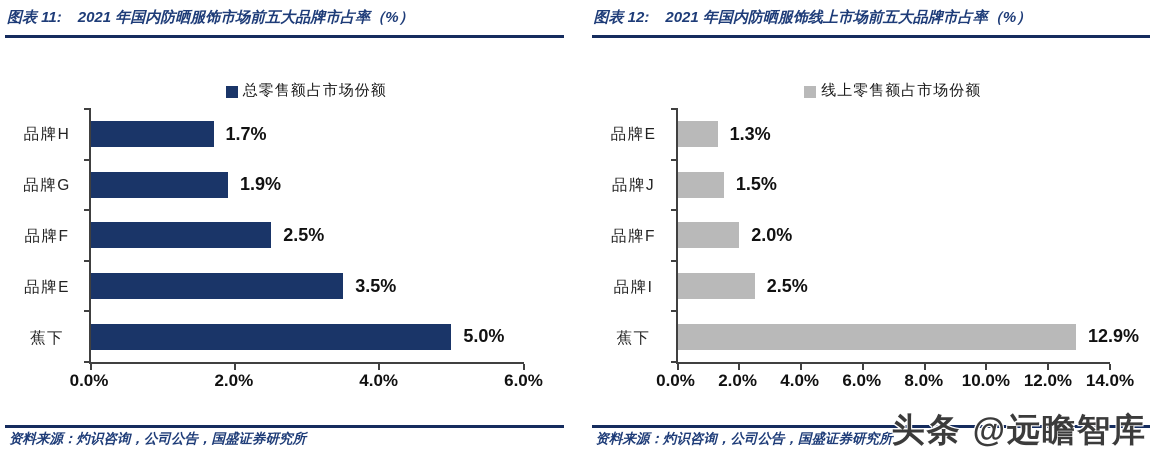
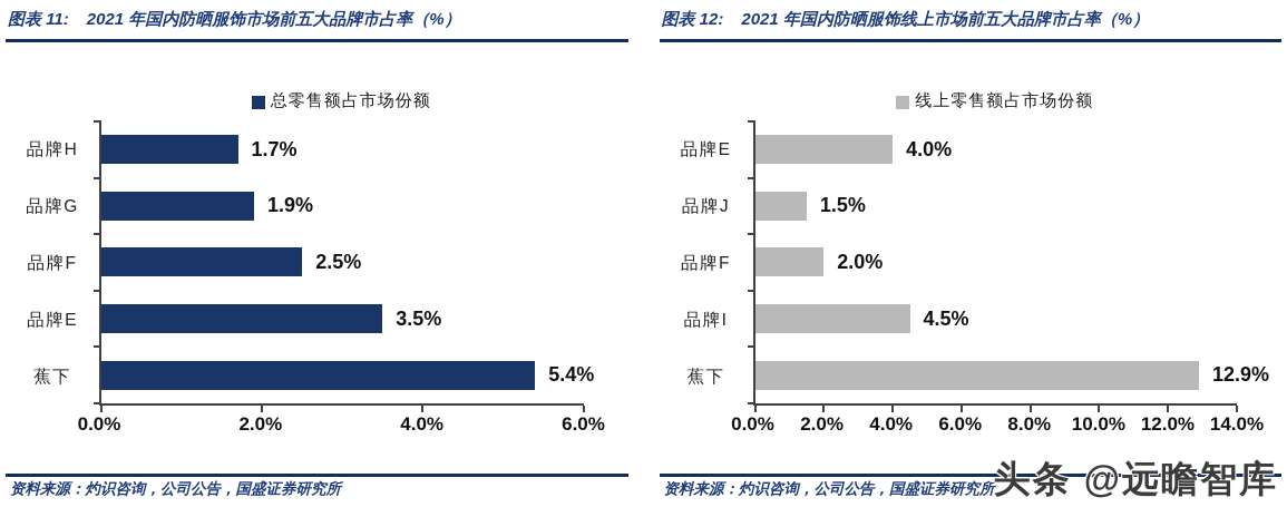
2021 年国内防晒服饰市场前五大品牌市占率（%）/蕉下: 5.0% -> 5.4%
2021 年国内防晒服饰线上市场前五大品牌市占率（%）/品牌E: 1.3% -> 4.0%
2021 年国内防晒服饰线上市场前五大品牌市占率（%）/品牌I: 2.5% -> 4.5%
